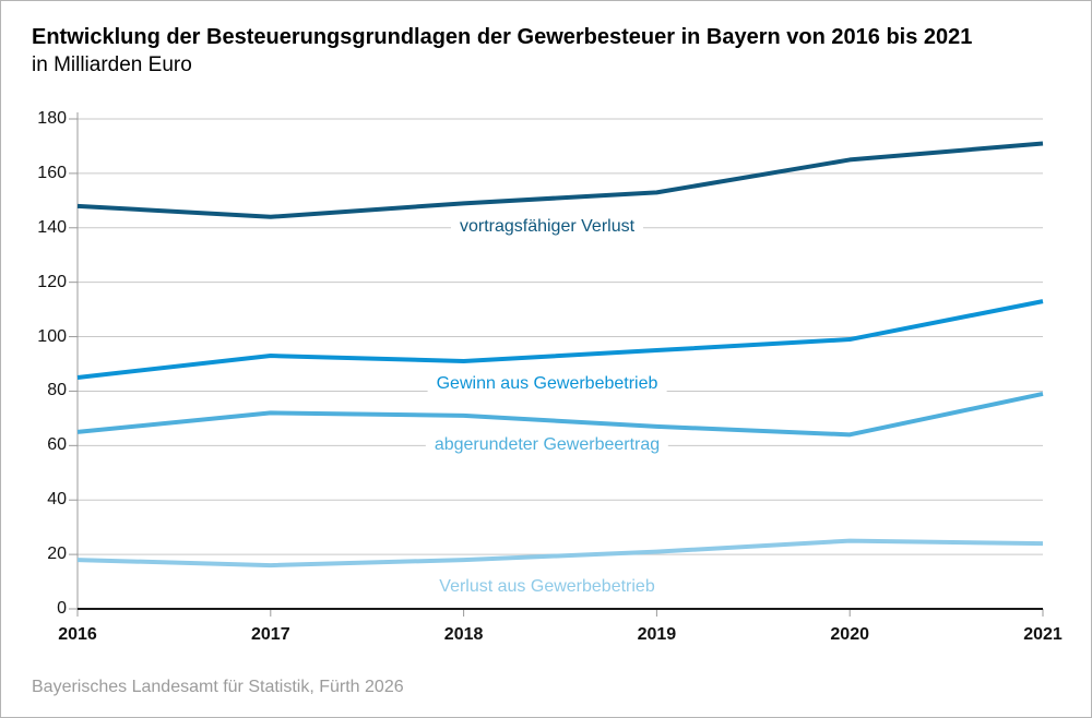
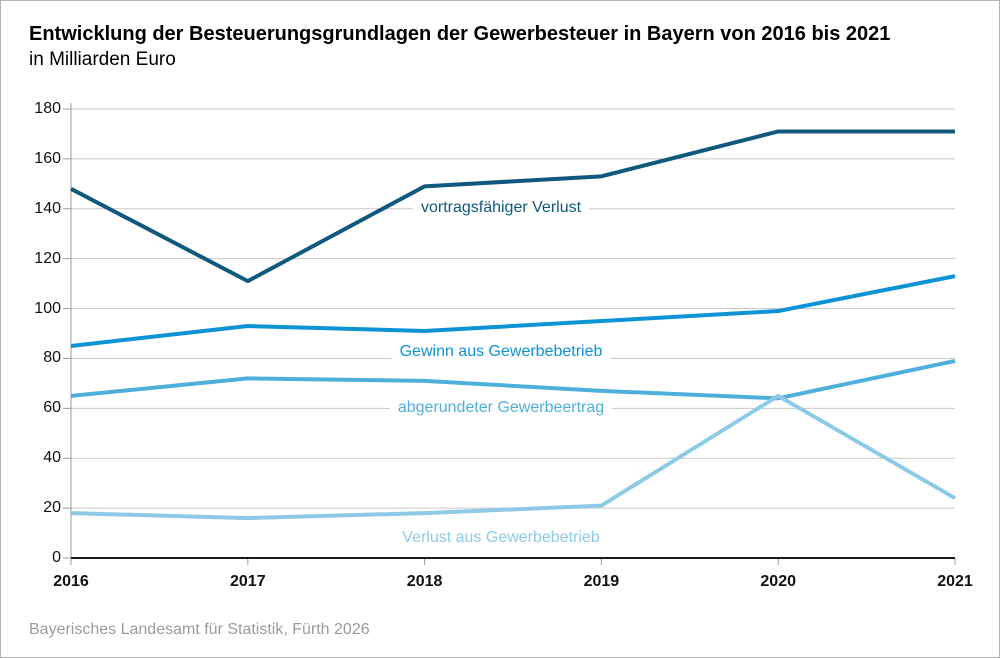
vortragsfähiger Verlust/2017: 144 -> 111
vortragsfähiger Verlust/2020: 165 -> 171
Verlust aus Gewerbebetrieb/2020: 25 -> 65
